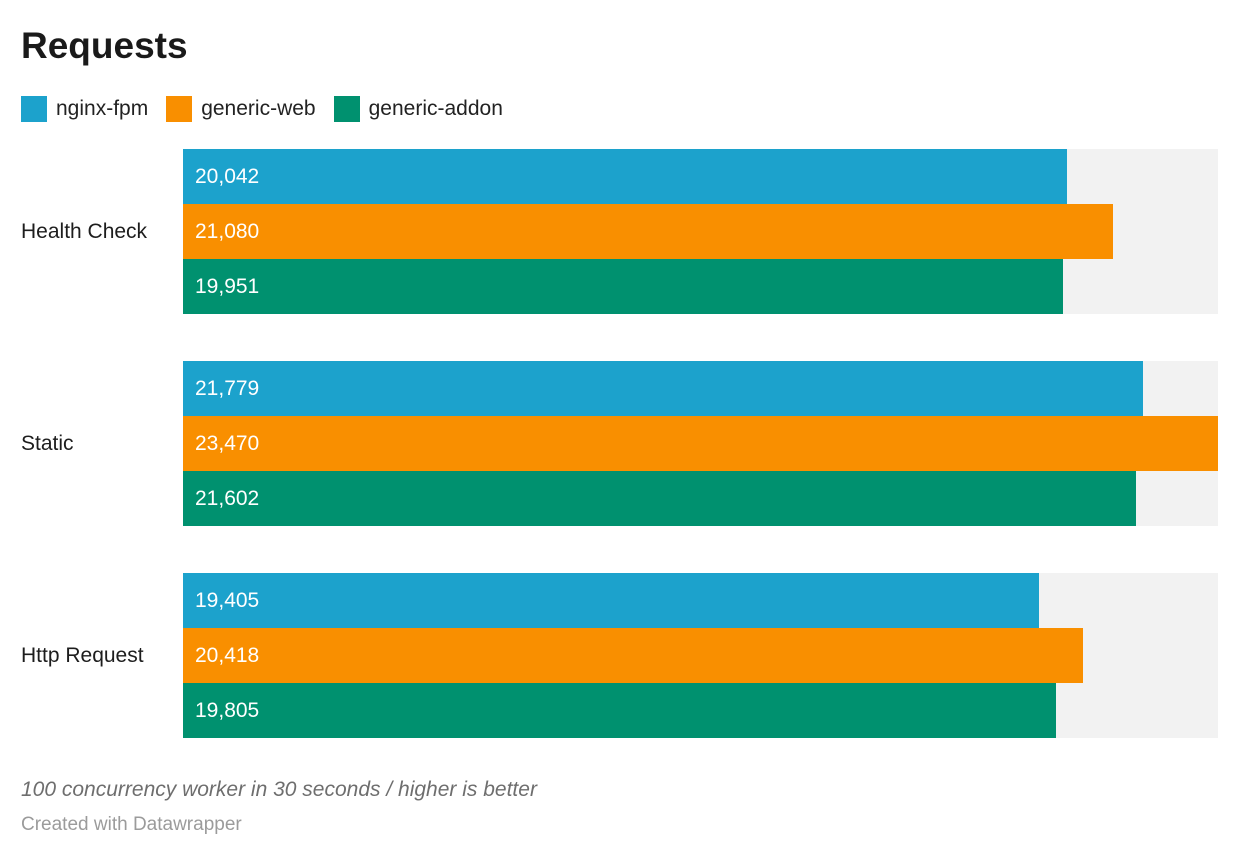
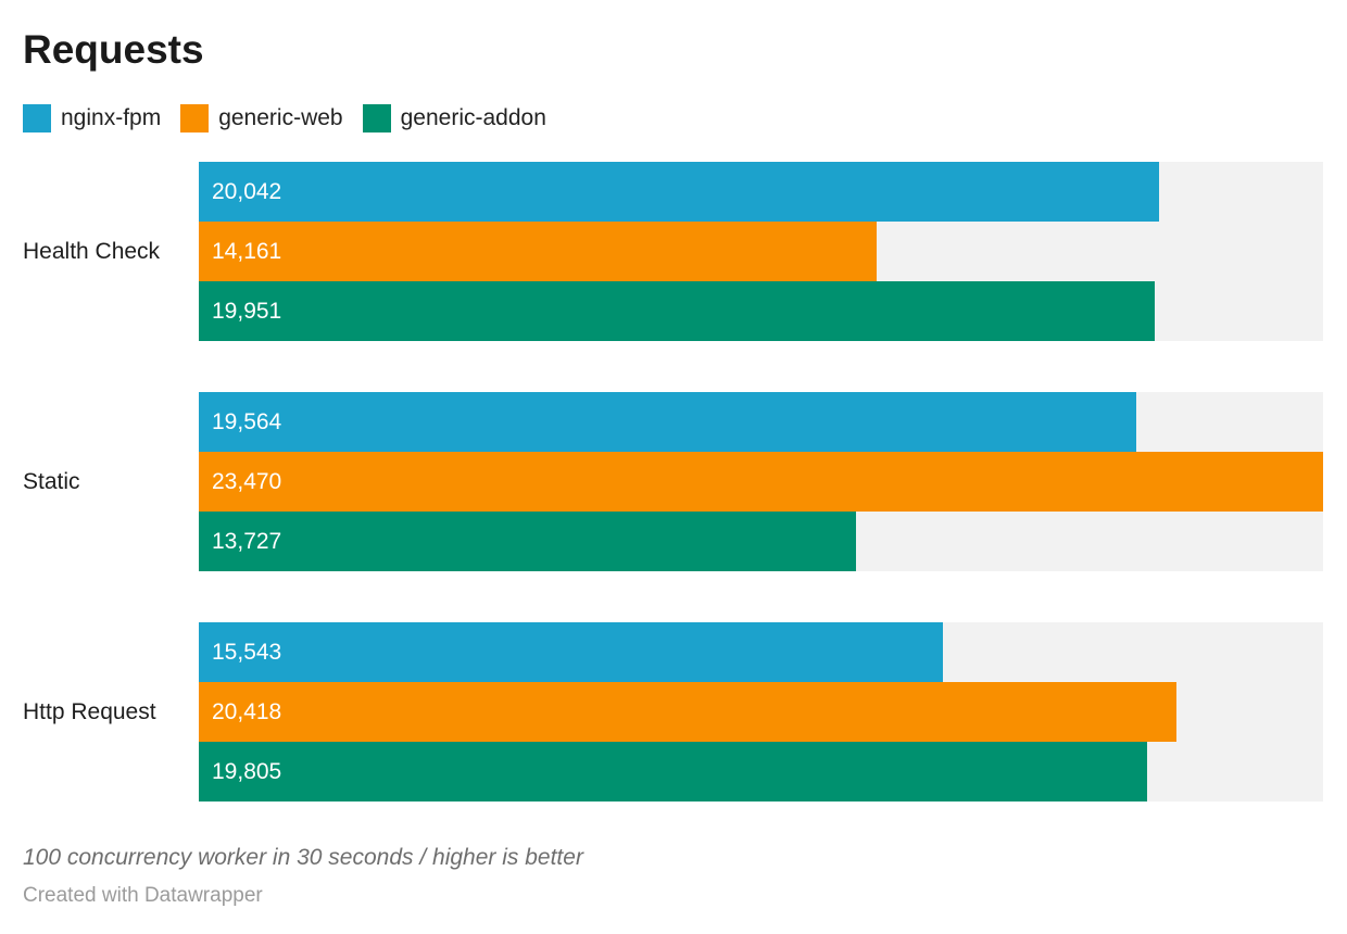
generic-web/Health Check: 21,080 -> 14,161
nginx-fpm/Static: 21,779 -> 19,564
generic-addon/Static: 21,602 -> 13,727
nginx-fpm/Http Request: 19,405 -> 15,543
